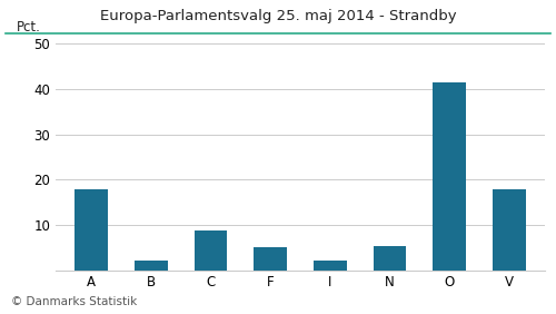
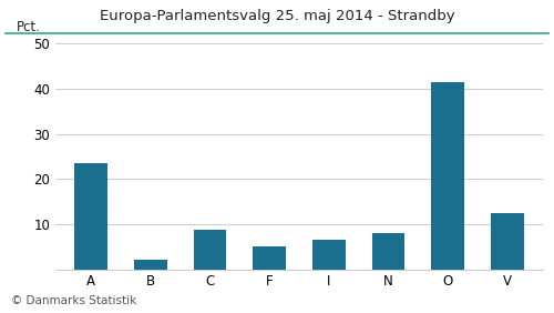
A: 17.9 -> 23.5
I: 2.2 -> 6.5
N: 5.2 -> 8.0
V: 17.9 -> 12.5
